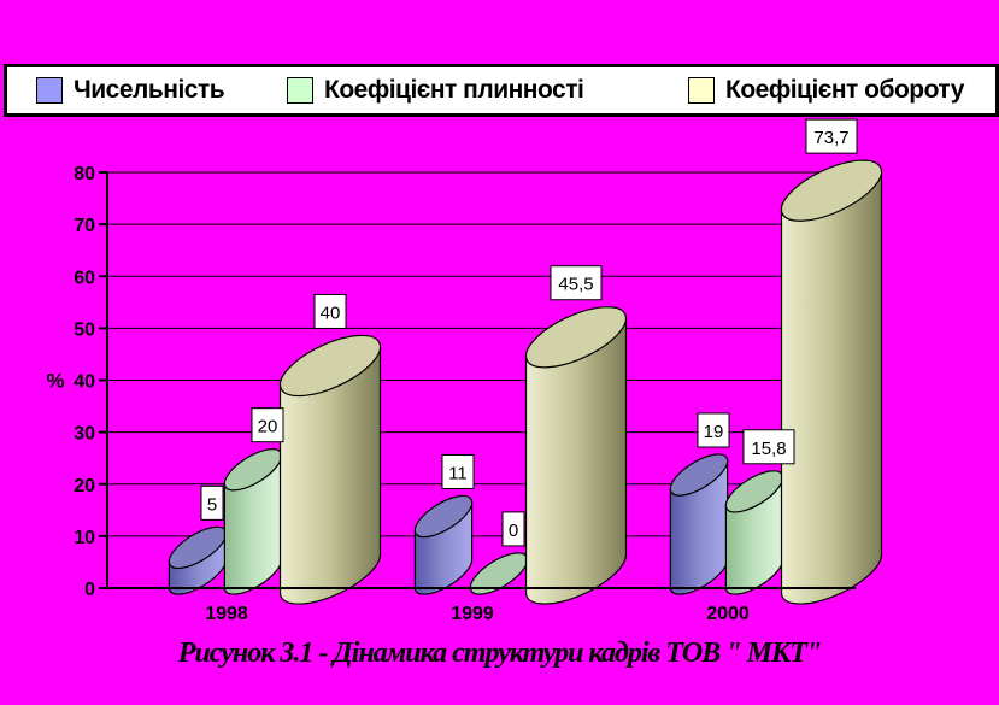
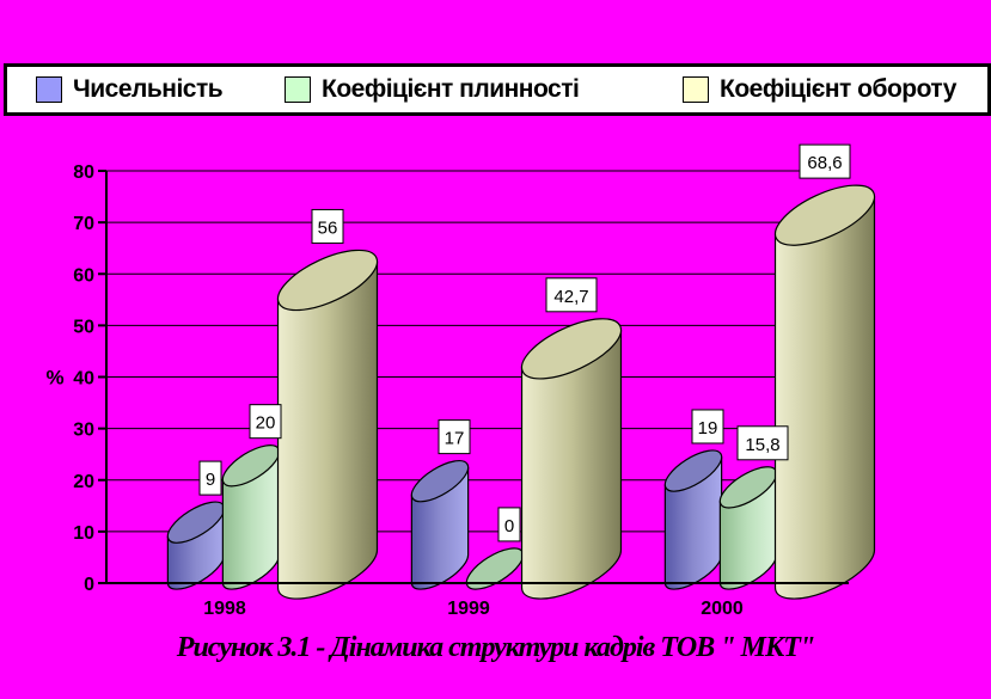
Чисельність/1998: 5 -> 9
Коефіцієнт обороту/1998: 40 -> 56
Чисельність/1999: 11 -> 17
Коефіцієнт обороту/1999: 45,5 -> 42,7
Коефіцієнт обороту/2000: 73,7 -> 68,6
